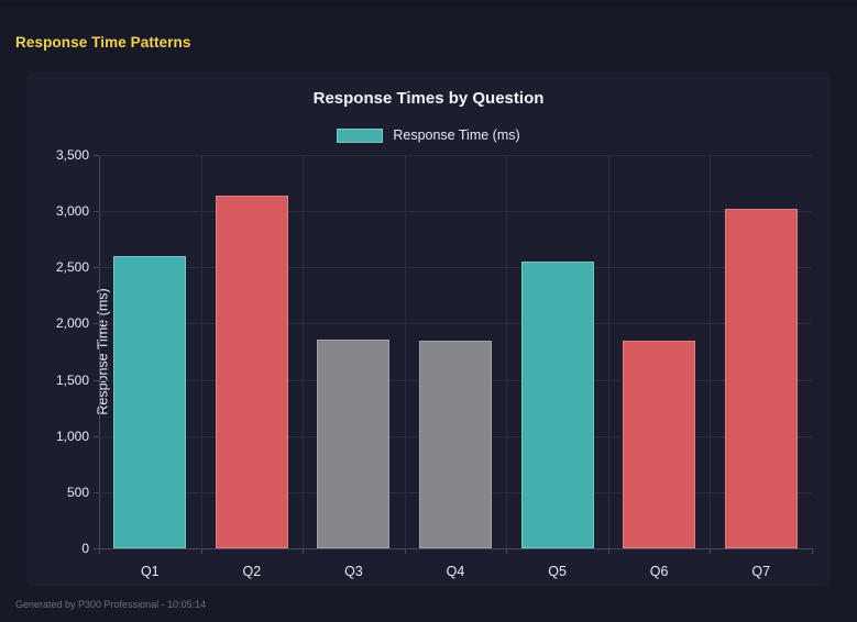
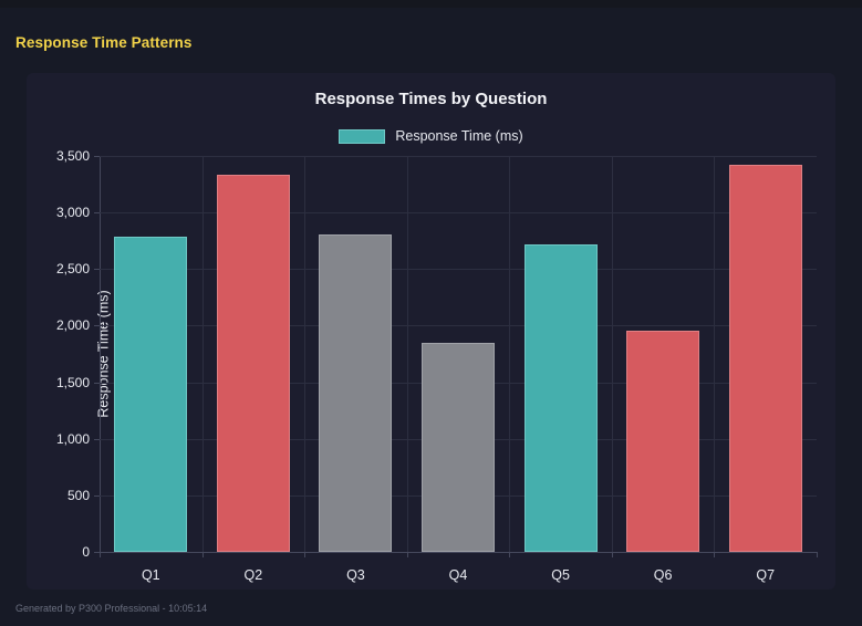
Q1: 2600 -> 2790
Q2: 3140 -> 3330
Q3: 1860 -> 2810
Q5: 2550 -> 2720
Q6: 1850 -> 1960
Q7: 3020 -> 3420
